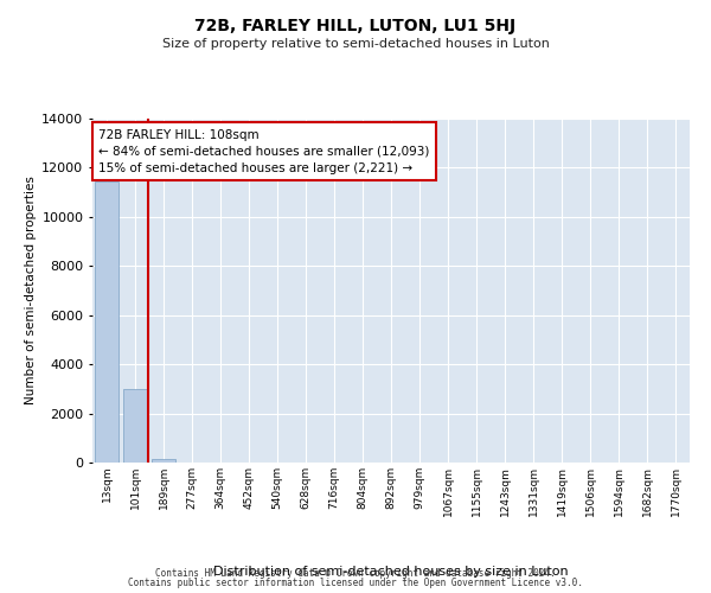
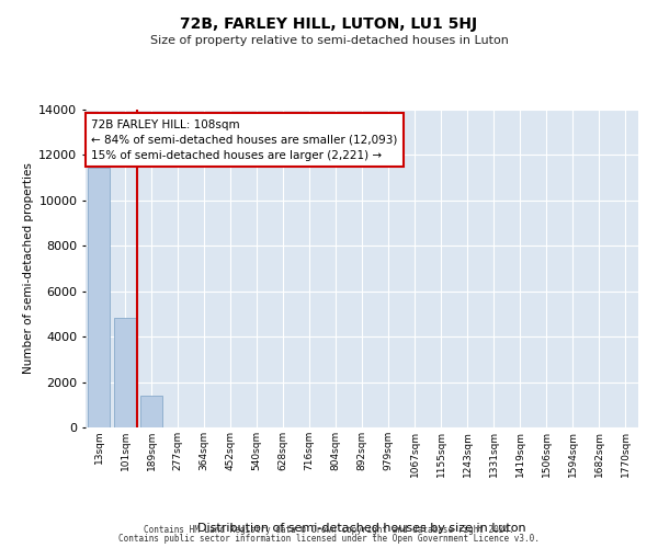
101sqm: 3000 -> 4850
189sqm: 150 -> 1400
